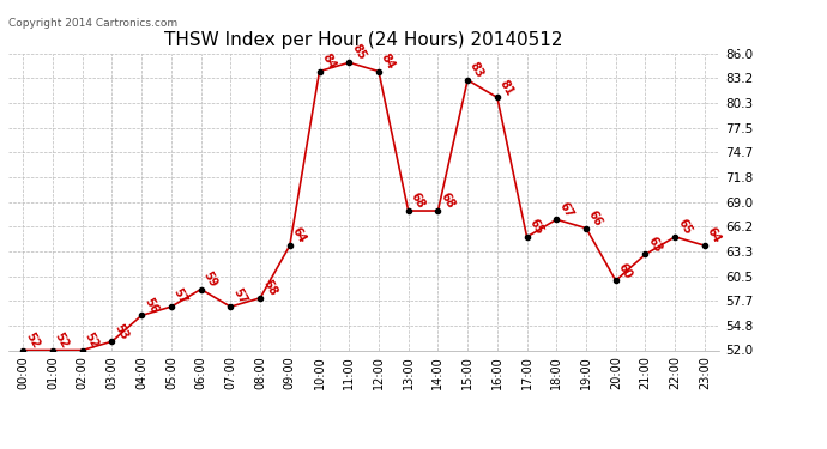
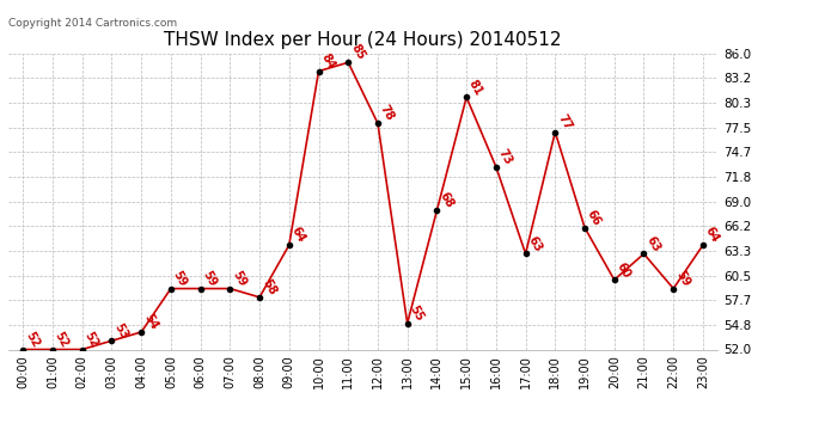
04:00: 56 -> 54
05:00: 57 -> 59
07:00: 57 -> 59
12:00: 84 -> 78
13:00: 68 -> 55
15:00: 83 -> 81
16:00: 81 -> 73
17:00: 65 -> 63
18:00: 67 -> 77
22:00: 65 -> 59
